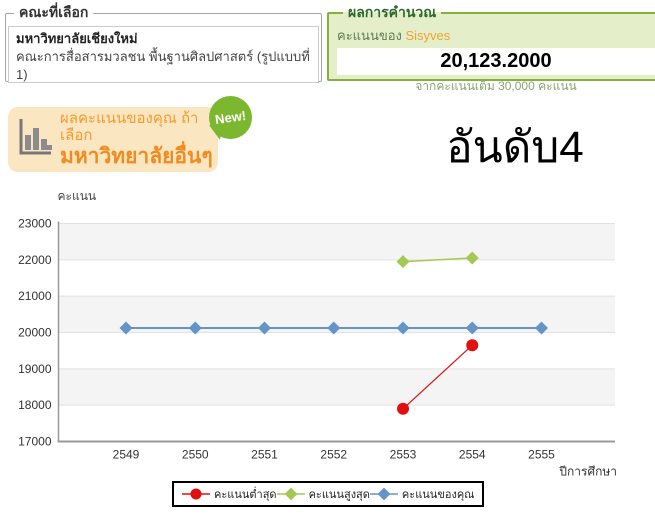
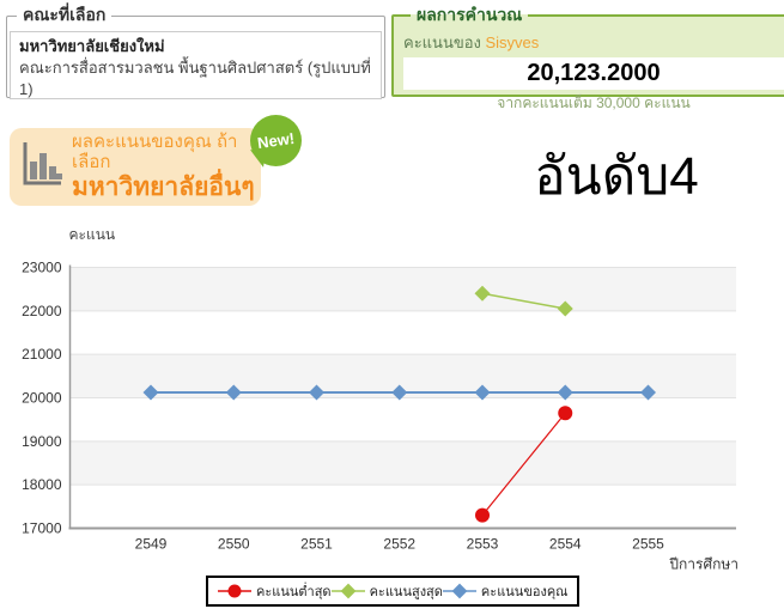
คะแนนต่ำสุด/2553: 17900 -> 17300
คะแนนสูงสุด/2553: 22000 -> 22400
